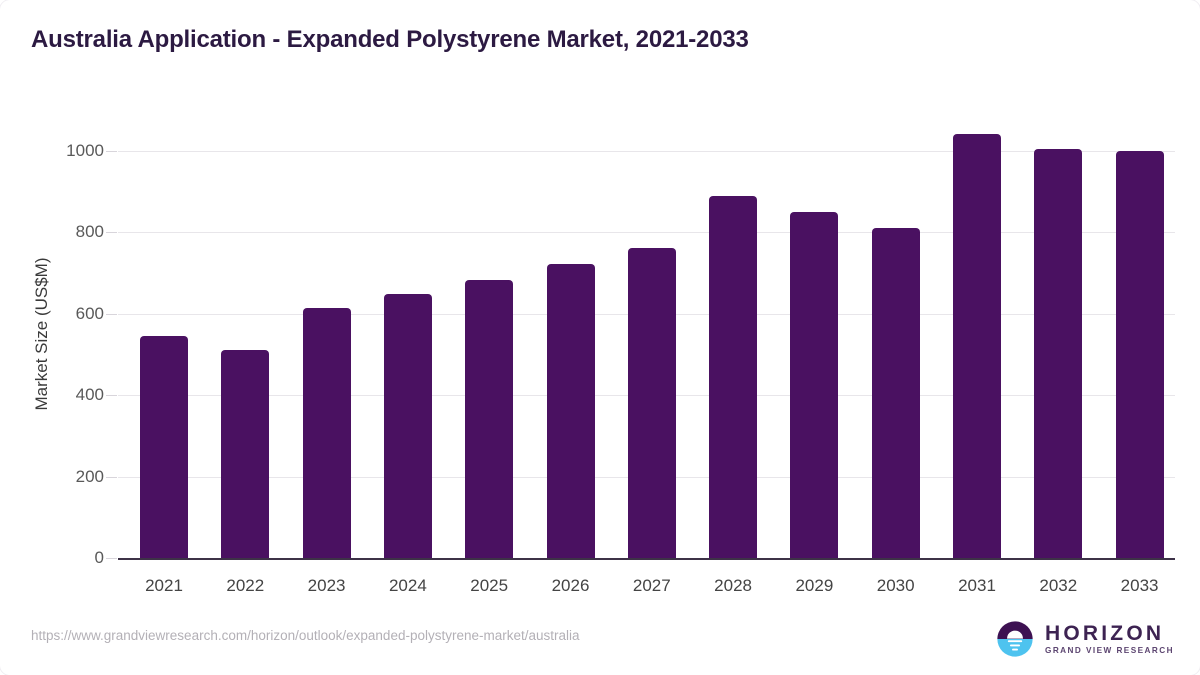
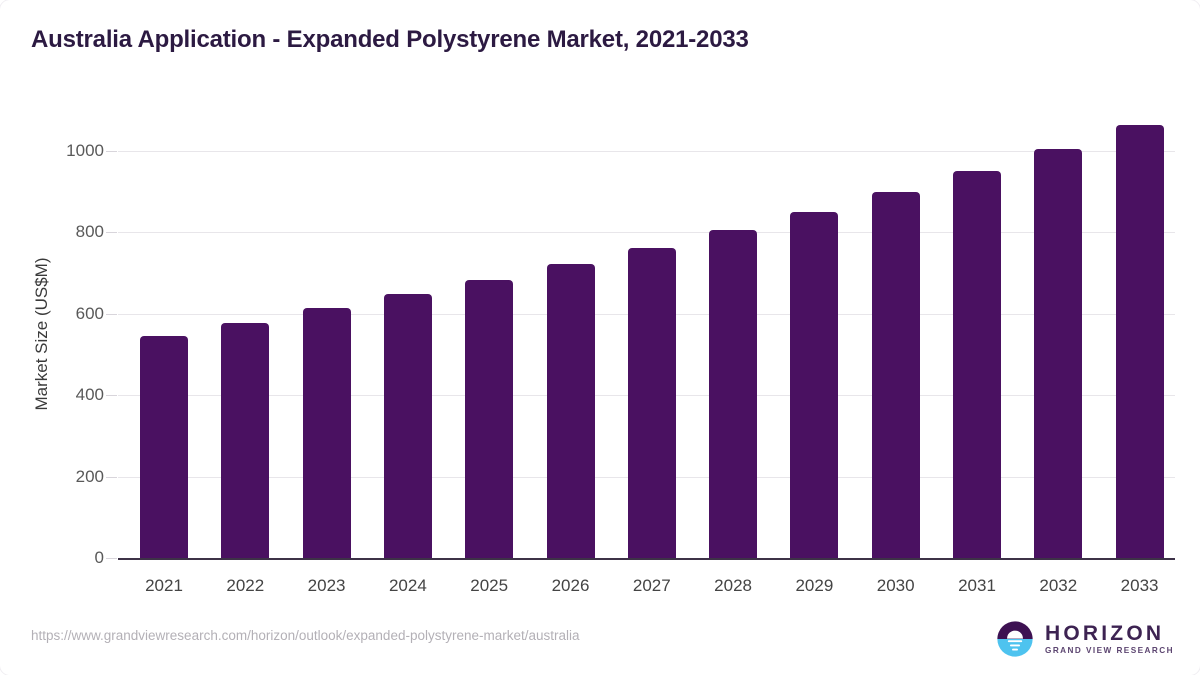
2022: 510 -> 580
2028: 890 -> 800
2030: 810 -> 900
2031: 1040 -> 950
2033: 1000 -> 1060
